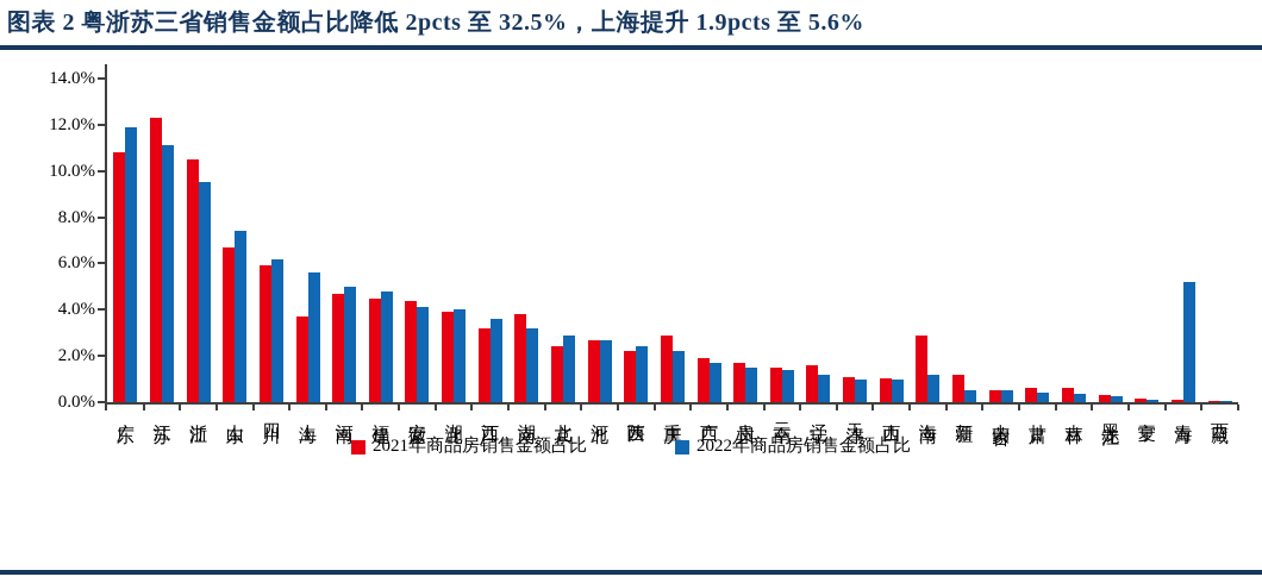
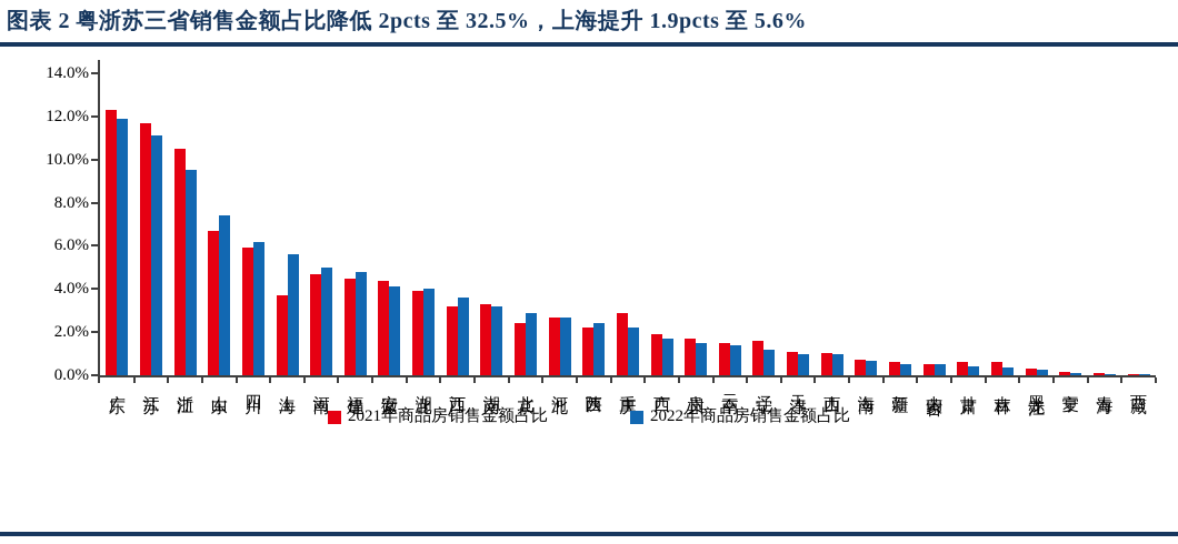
2021年商品房销售金额占比/广东: 10.8% -> 12.3%
2021年商品房销售金额占比/江苏: 12.3% -> 11.7%
2021年商品房销售金额占比/湖南: 3.8% -> 3.3%
2021年商品房销售金额占比/海南: 2.9% -> 0.7%
2022年商品房销售金额占比/海南: 1.2% -> 0.7%
2021年商品房销售金额占比/新疆: 1.2% -> 0.6%
2022年商品房销售金额占比/青海: 5.2% -> 0.1%
